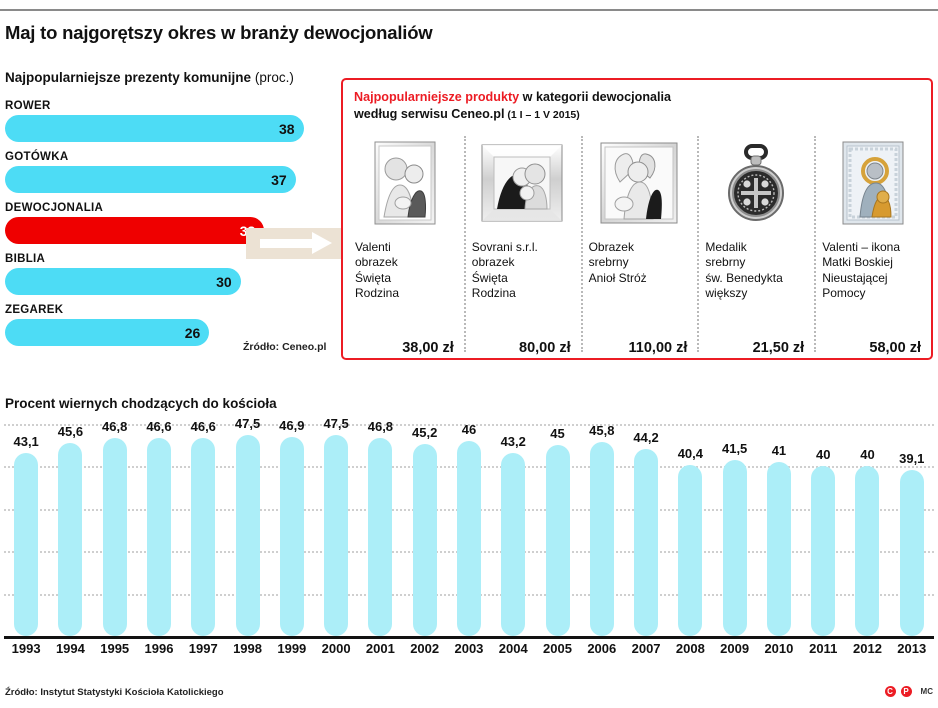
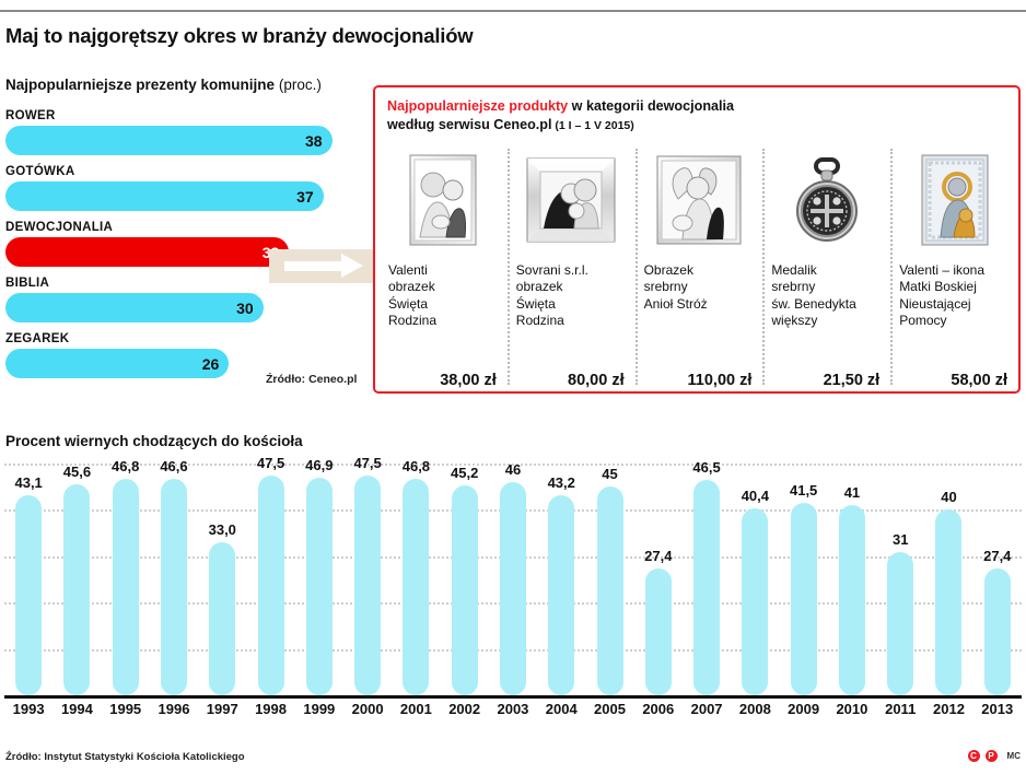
Procent wiernych chodzących do kościoła/1997: 46,6 -> 33,0
Procent wiernych chodzących do kościoła/2006: 45,8 -> 27,4
Procent wiernych chodzących do kościoła/2007: 44,2 -> 46,5
Procent wiernych chodzących do kościoła/2011: 40 -> 31
Procent wiernych chodzących do kościoła/2013: 39,1 -> 27,4
